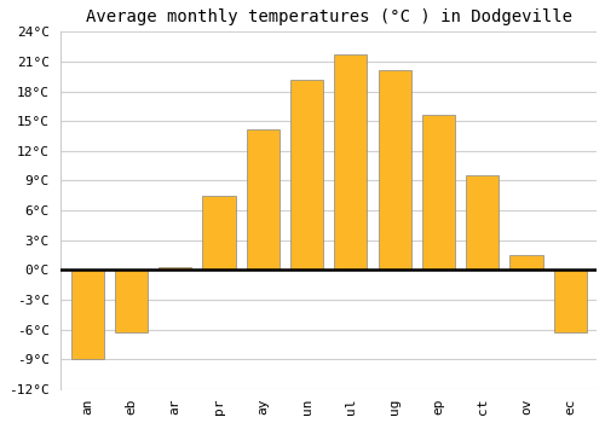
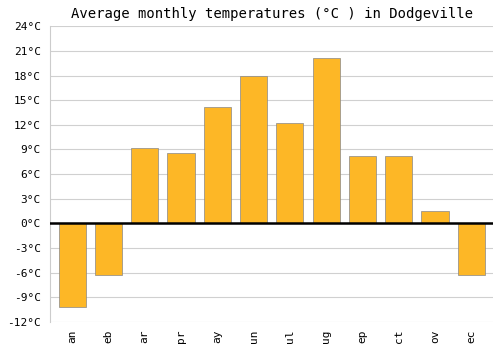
an: -9.0°C -> -10.2°C
ar: 0.3°C -> 9.2°C
pr: 7.5°C -> 8.6°C
un: 19.2°C -> 18.0°C
ul: 21.7°C -> 12.2°C
ep: 15.6°C -> 8.2°C
ct: 9.6°C -> 8.2°C
